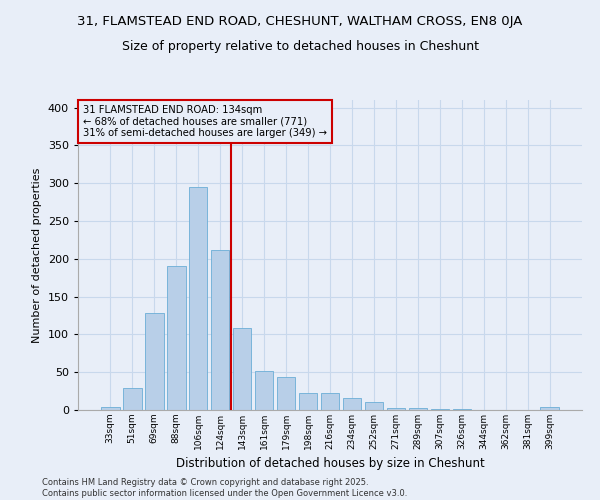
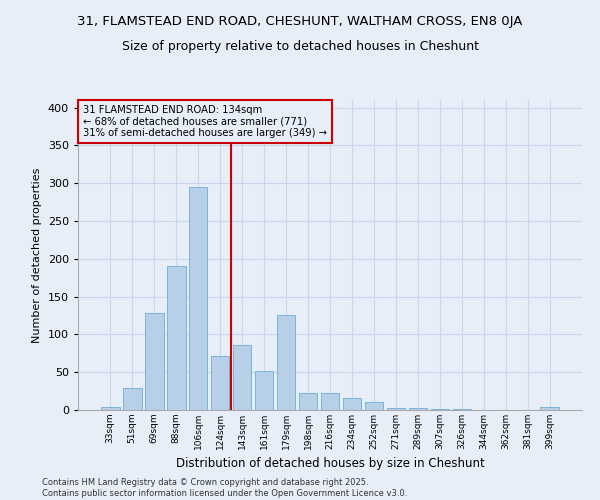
124sqm: 212 -> 72
143sqm: 109 -> 86
179sqm: 44 -> 126
